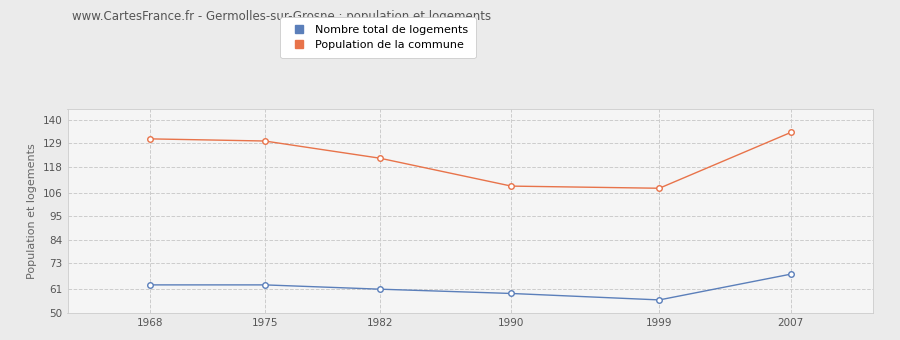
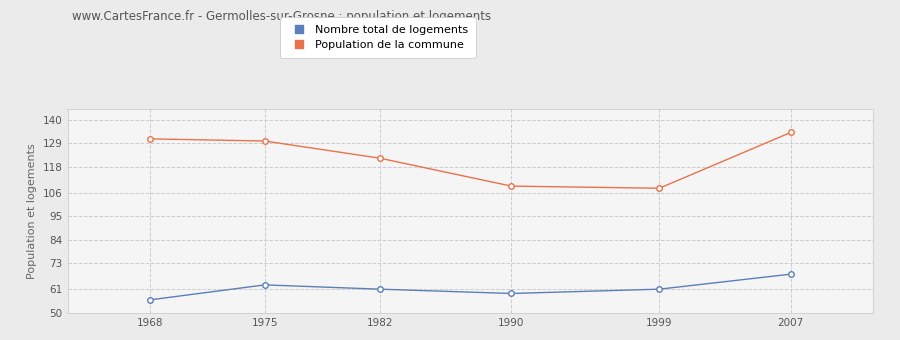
Nombre total de logements/1968: 63 -> 56
Nombre total de logements/1999: 56 -> 61
